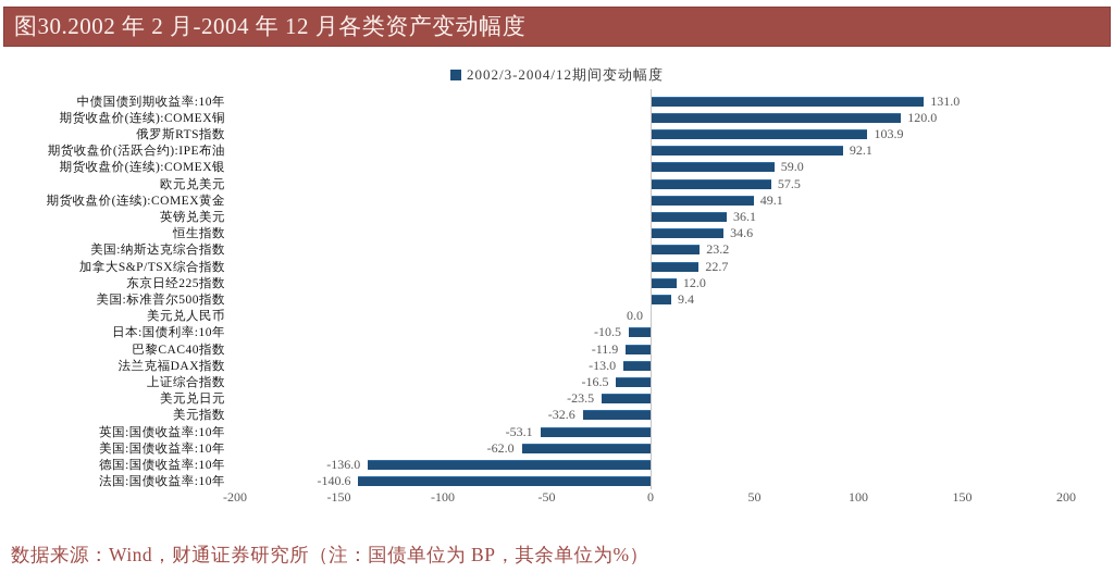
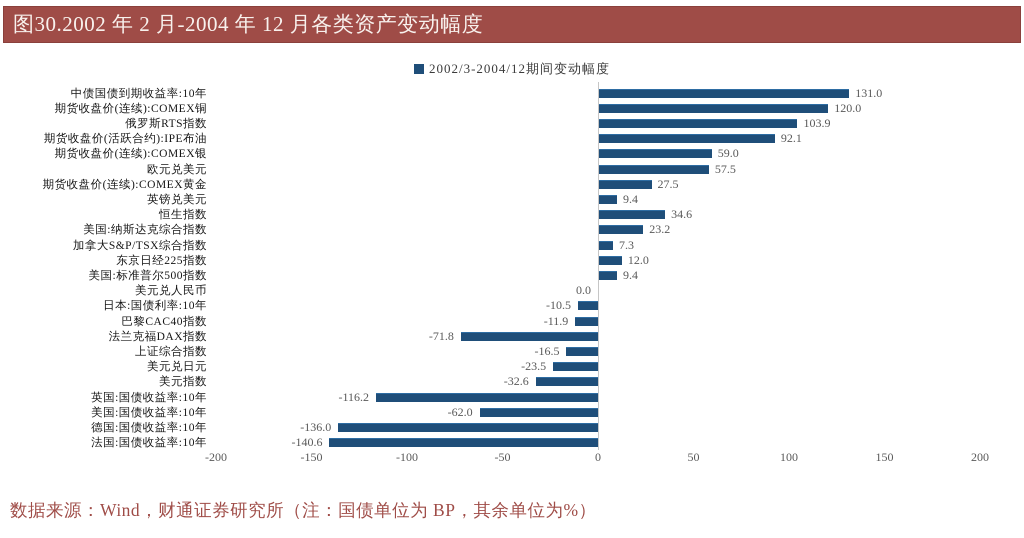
期货收盘价(连续):COMEX黄金: 49.1 -> 27.5
英镑兑美元: 36.1 -> 9.4
加拿大S&P/TSX综合指数: 22.7 -> 7.3
法兰克福DAX指数: -13.0 -> -71.8
英国:国债收益率:10年: -53.1 -> -116.2
